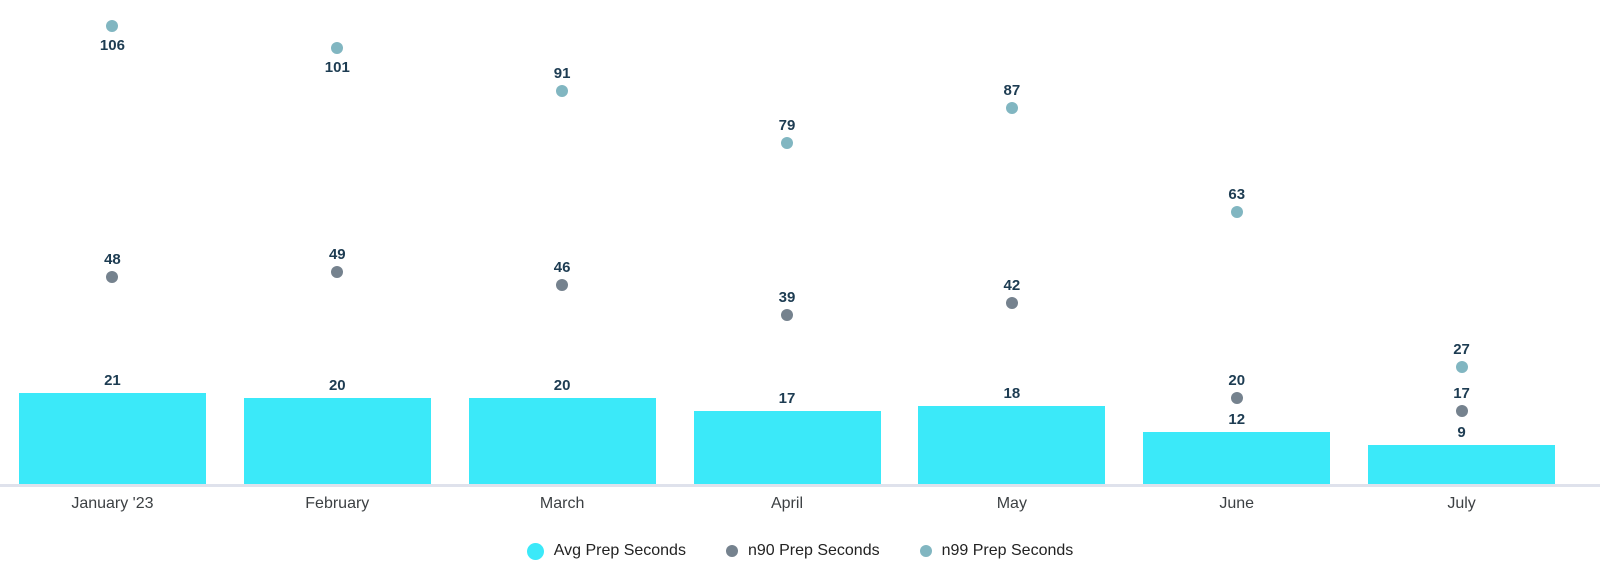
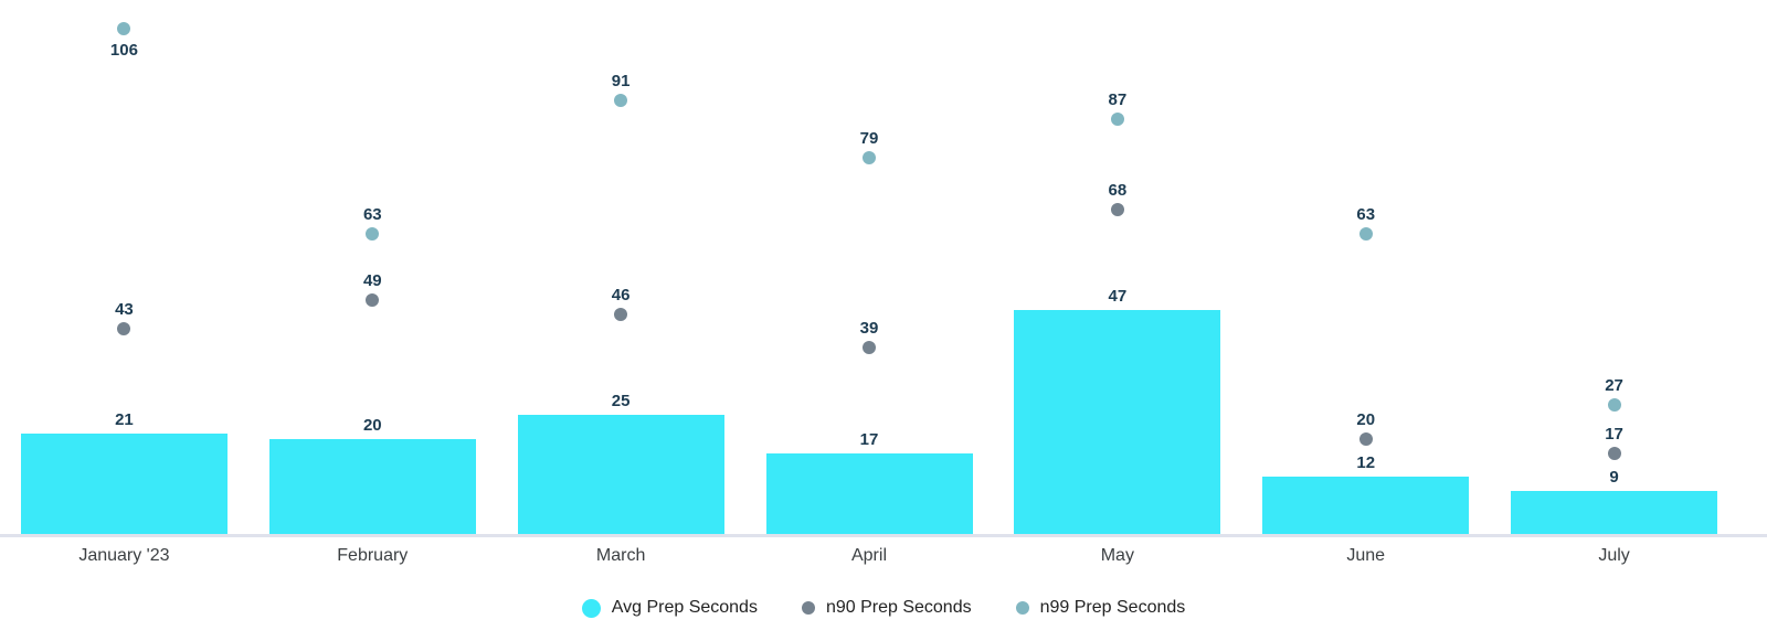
n90 Prep Seconds/January '23: 48 -> 43
n99 Prep Seconds/February: 101 -> 63
Avg Prep Seconds/March: 20 -> 25
Avg Prep Seconds/May: 18 -> 47
n90 Prep Seconds/May: 42 -> 68
